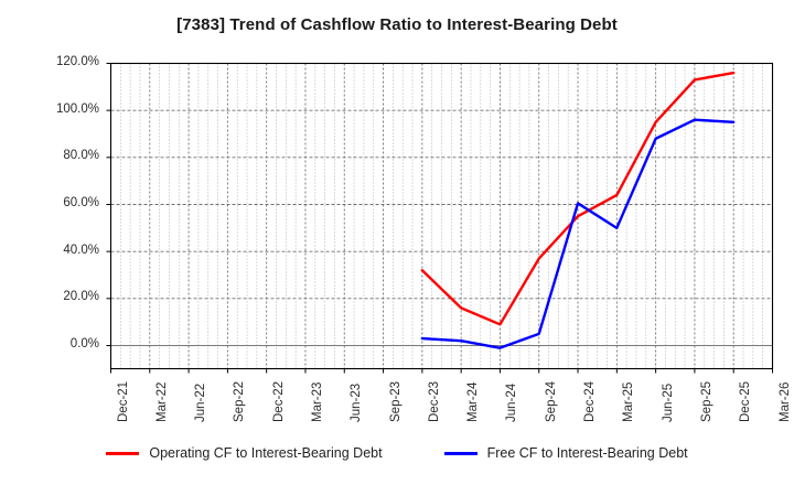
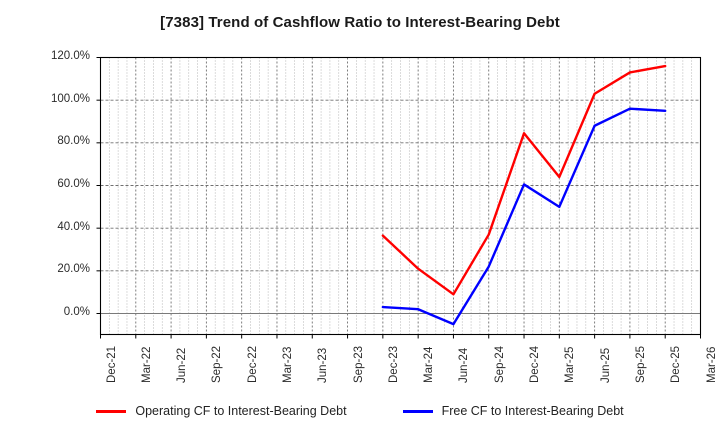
Operating CF to Interest-Bearing Debt/Dec-23: 32% -> 36%
Operating CF to Interest-Bearing Debt/Mar-24: 16% -> 21%
Free CF to Interest-Bearing Debt/Jun-24: -1% -> -5%
Free CF to Interest-Bearing Debt/Sep-24: 5% -> 22%
Operating CF to Interest-Bearing Debt/Dec-24: 55% -> 84%
Operating CF to Interest-Bearing Debt/Jun-25: 95% -> 103%
